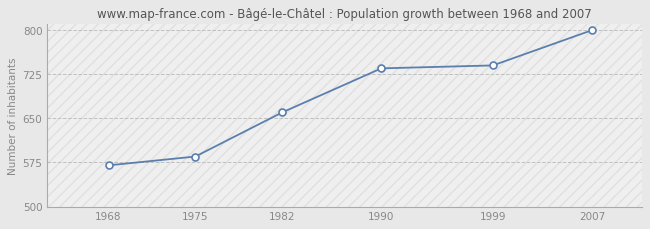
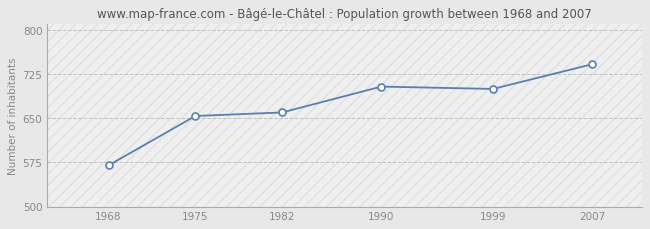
1975: 585 -> 654
1990: 735 -> 704
1999: 740 -> 700
2007: 800 -> 742
